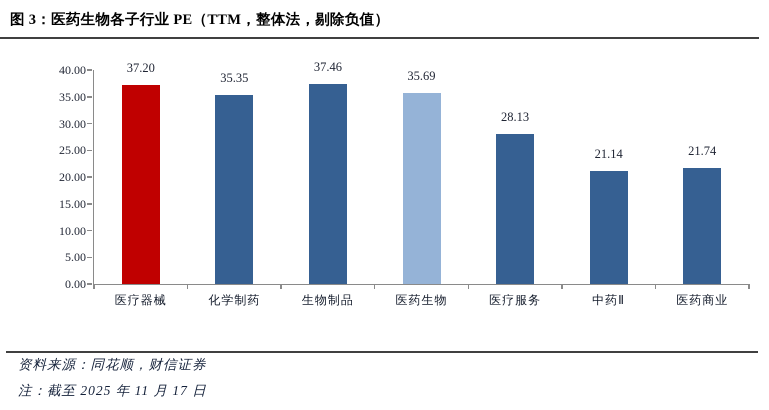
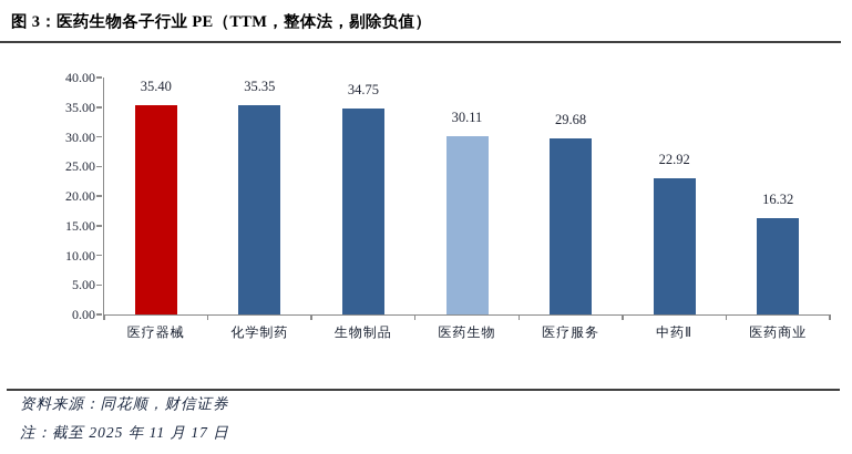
医疗器械: 37.20 -> 35.40
生物制品: 37.46 -> 34.75
医药生物: 35.69 -> 30.11
医疗服务: 28.13 -> 29.68
中药Ⅱ: 21.14 -> 22.92
医药商业: 21.74 -> 16.32
